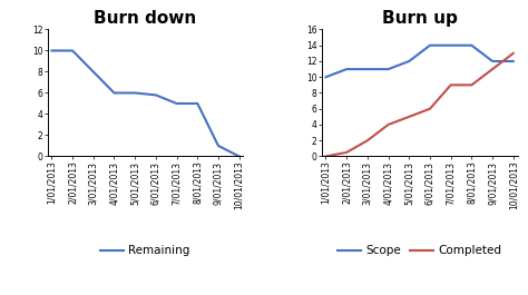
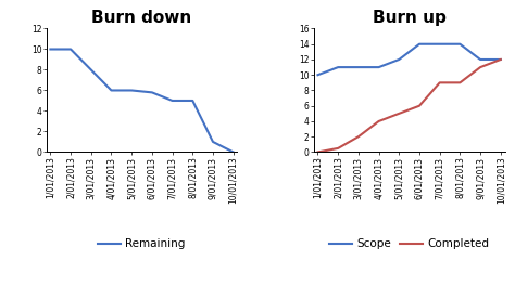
Burn up/Completed/10/01/2013: 13.0 -> 12.0
